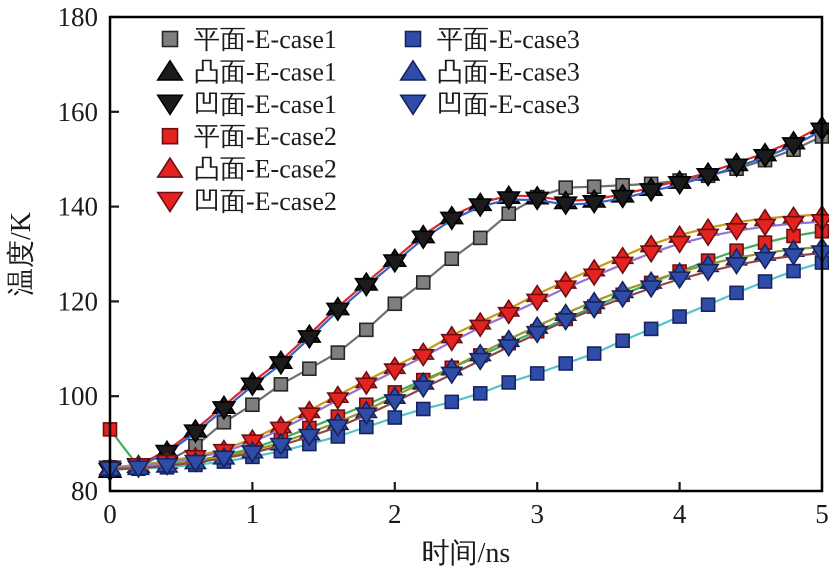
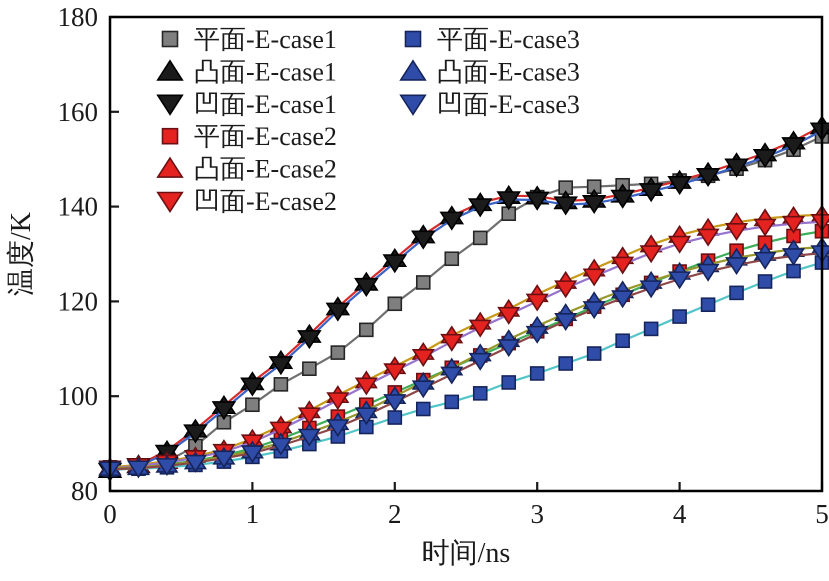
平面-E-case2/0: 93 -> 85
